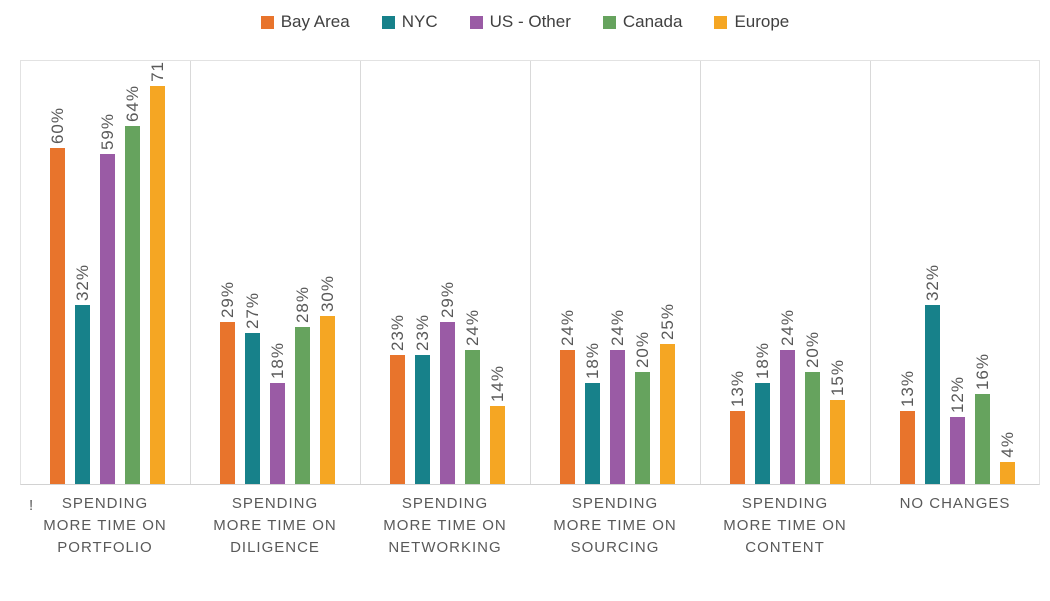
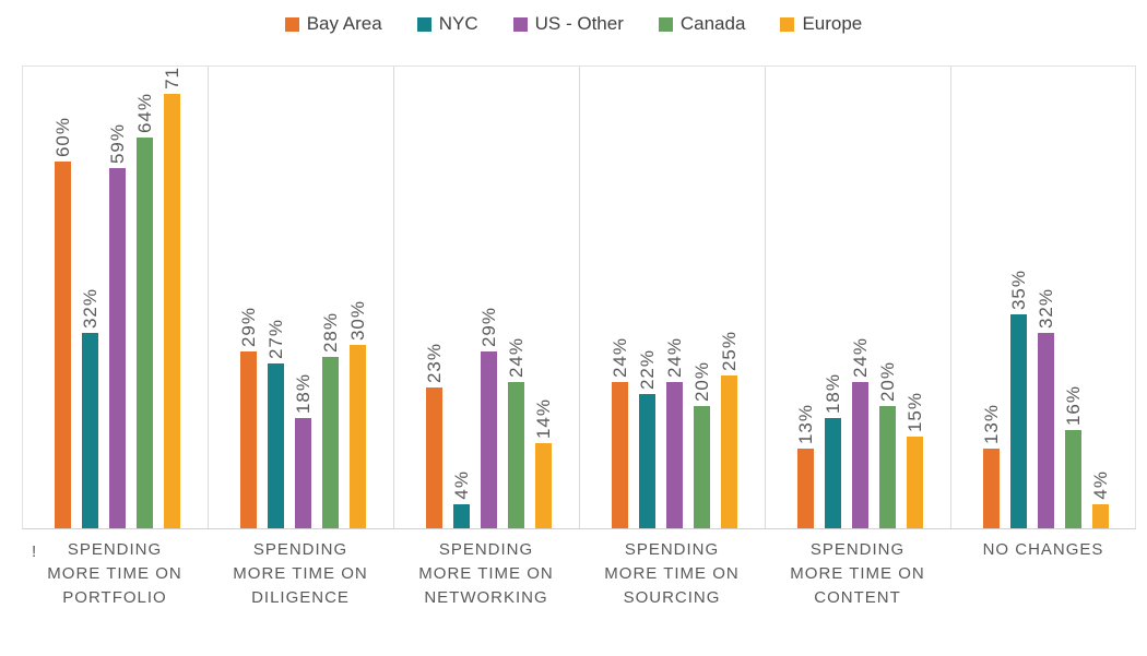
NYC/SPENDING MORE TIME ON NETWORKING: 23% -> 4%
NYC/SPENDING MORE TIME ON SOURCING: 18% -> 22%
NYC/NO CHANGES: 32% -> 35%
US - Other/NO CHANGES: 12% -> 32%
